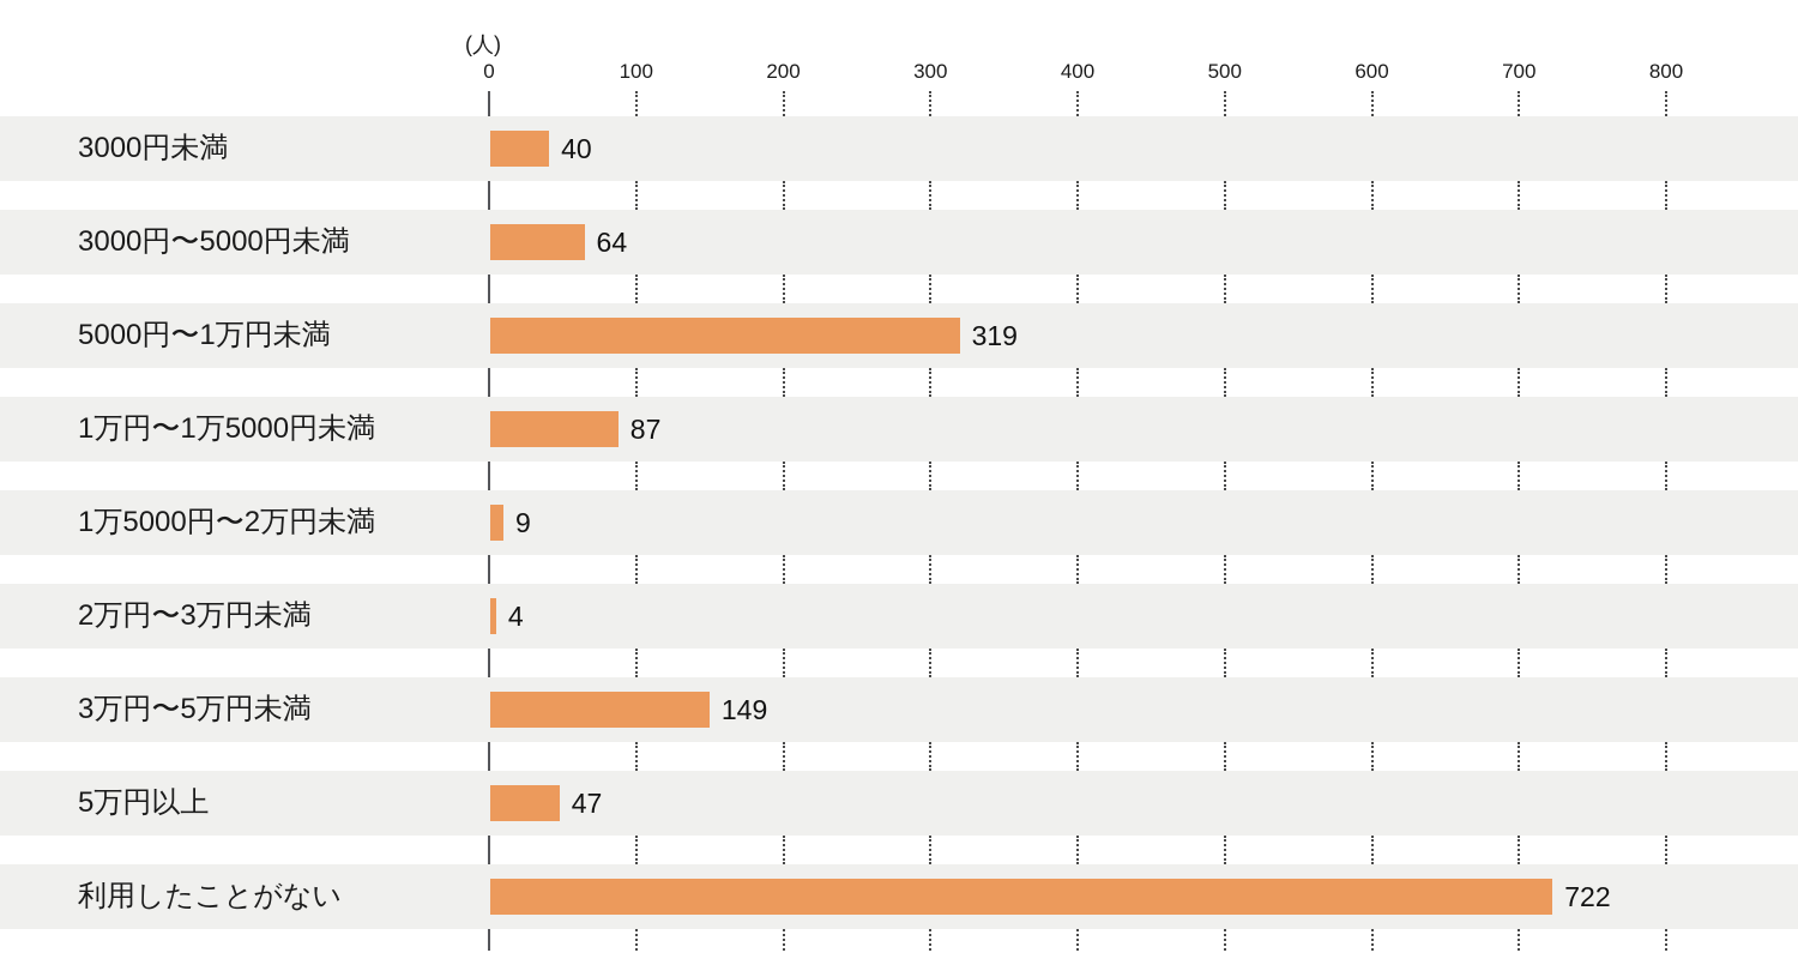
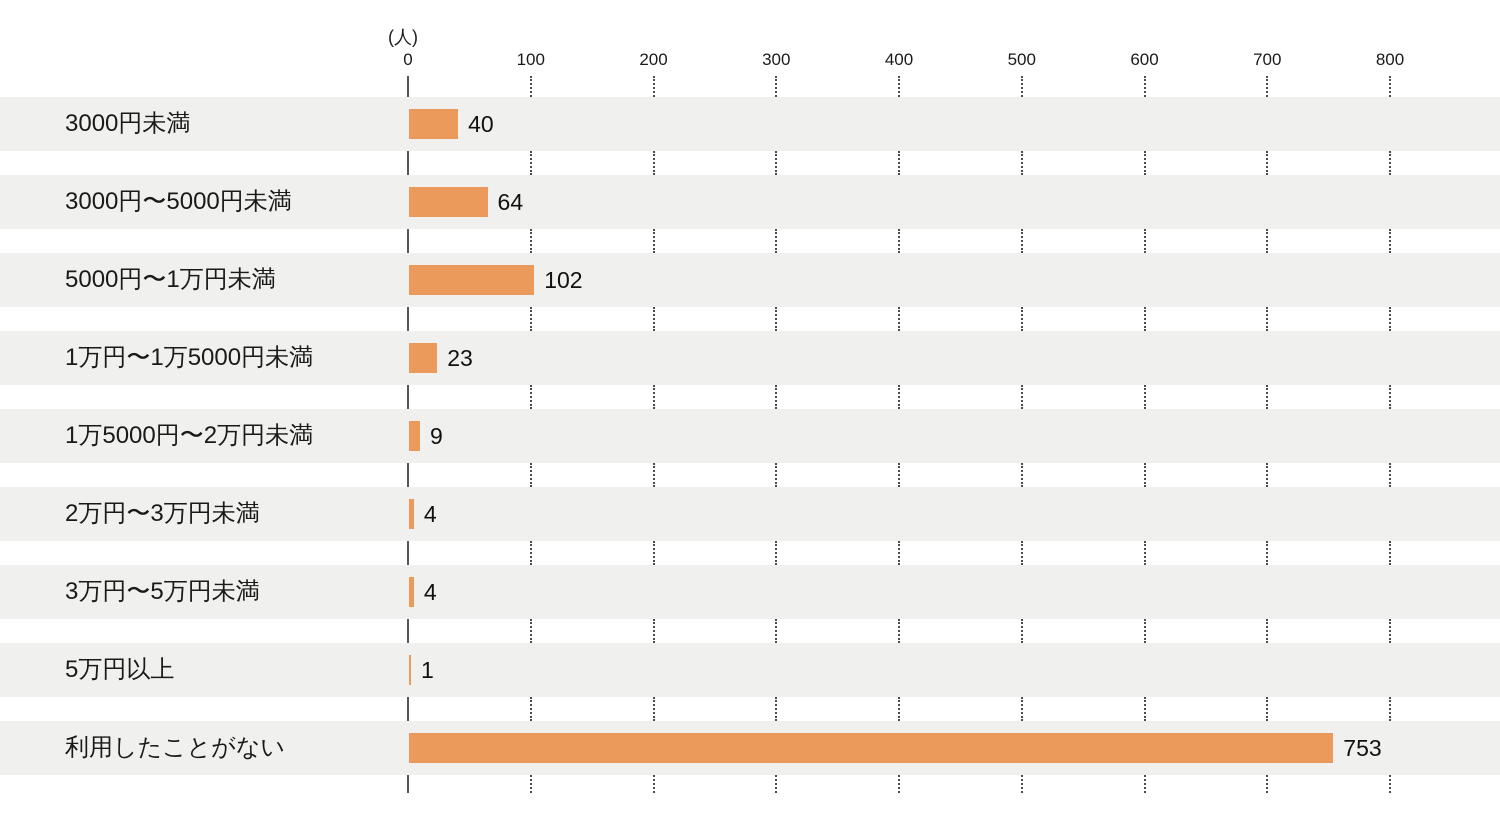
5000円〜1万円未満: 319 -> 102
1万円〜1万5000円未満: 87 -> 23
3万円〜5万円未満: 149 -> 4
5万円以上: 47 -> 1
利用したことがない: 722 -> 753
